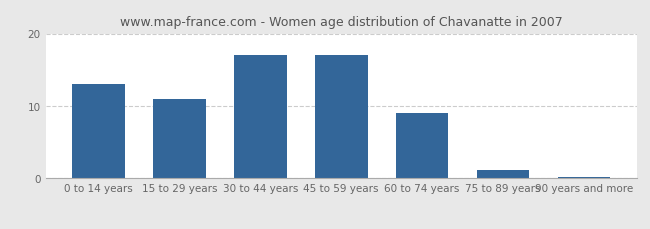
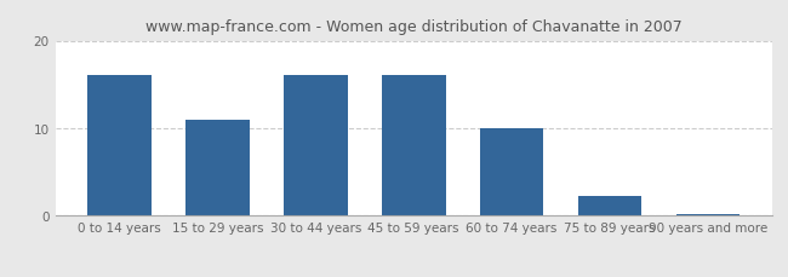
0 to 14 years: 13.0 -> 16.0
30 to 44 years: 17.0 -> 16.0
45 to 59 years: 17.0 -> 16.0
60 to 74 years: 9.0 -> 10.0
75 to 89 years: 1.2 -> 2.2
